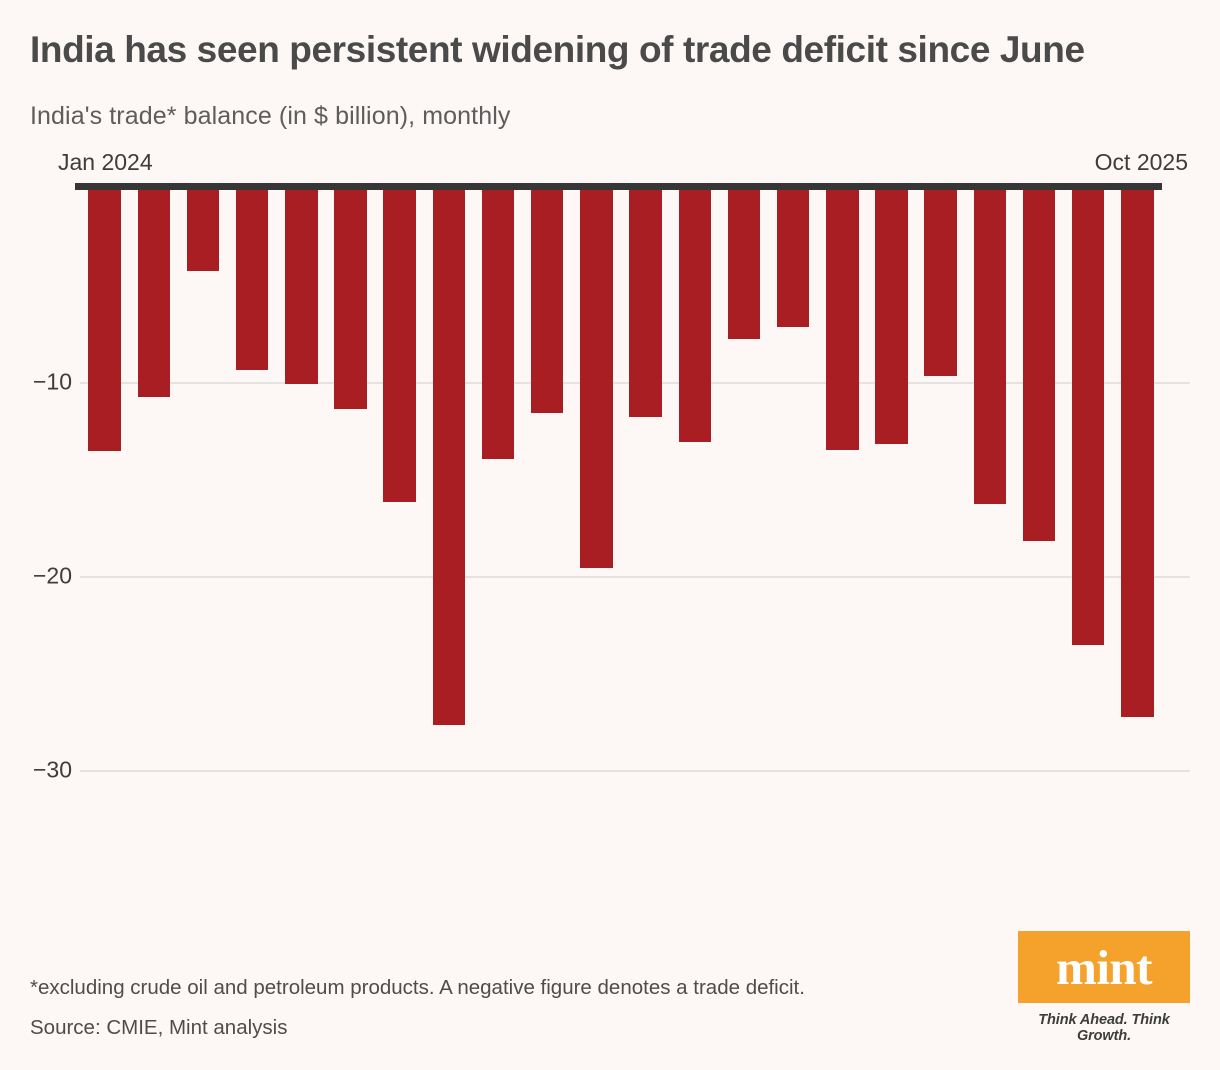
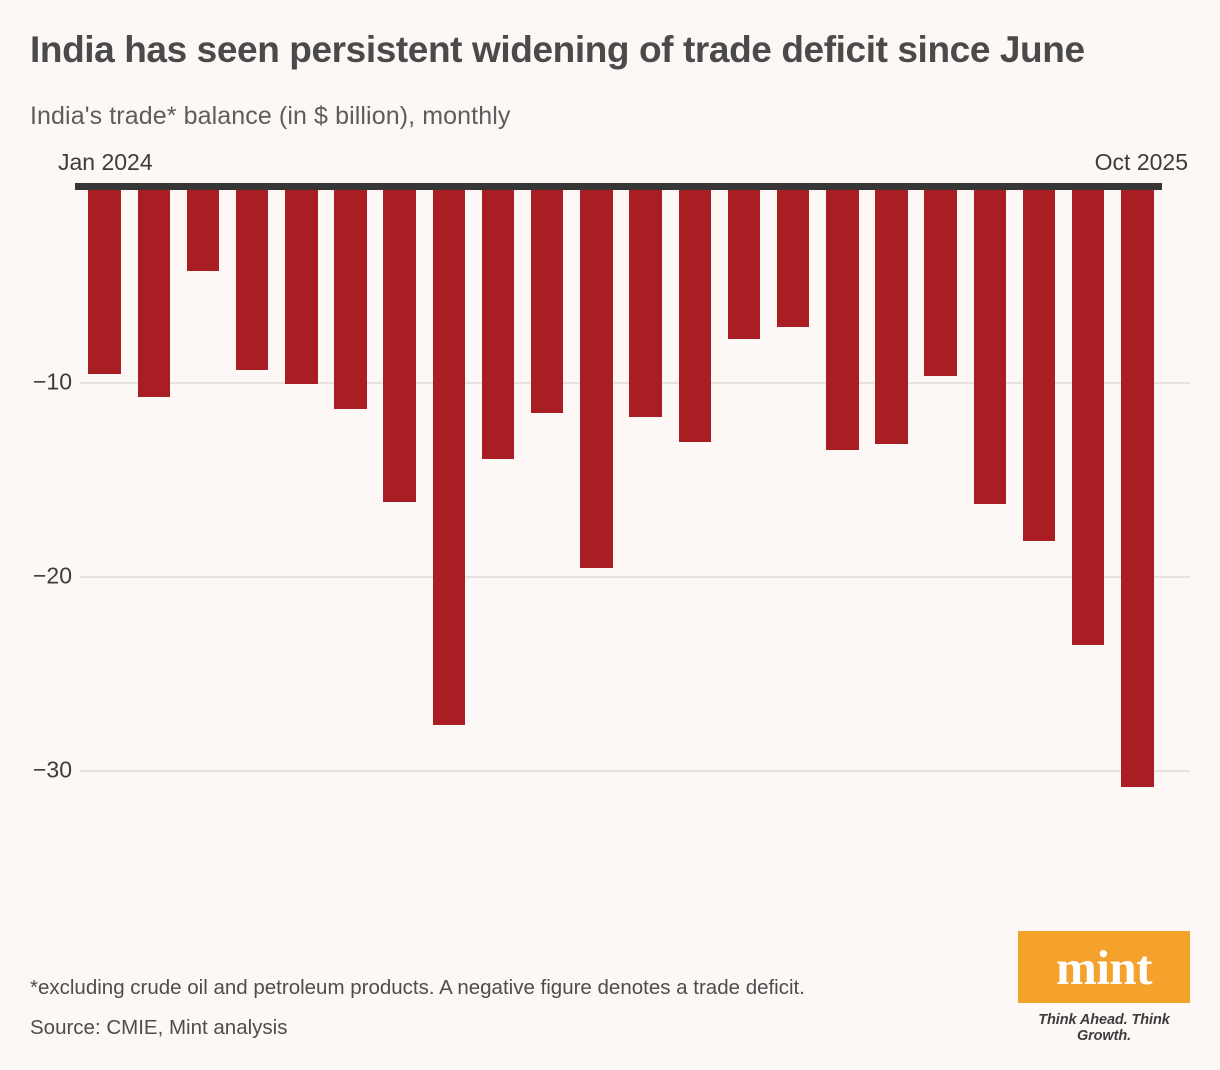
Jan 2024: -13.6 -> -9.6
Oct 2025: -27.3 -> -30.9
